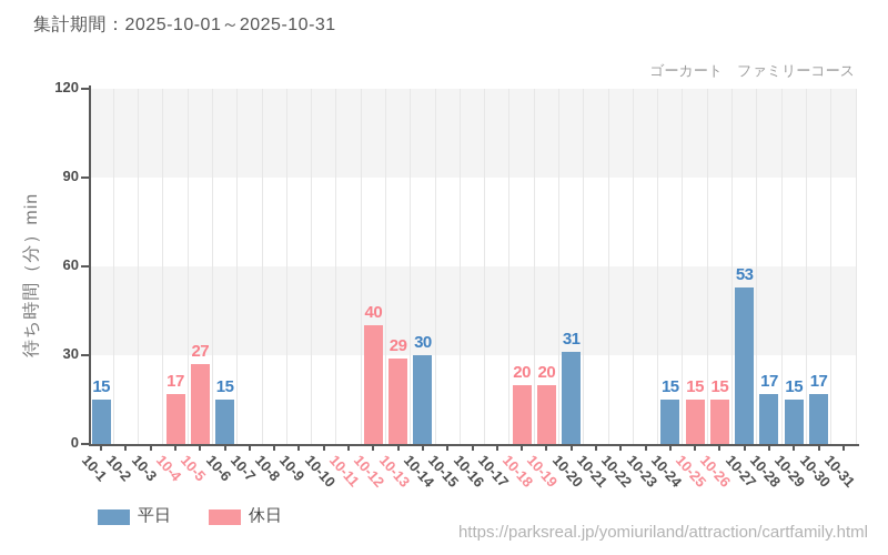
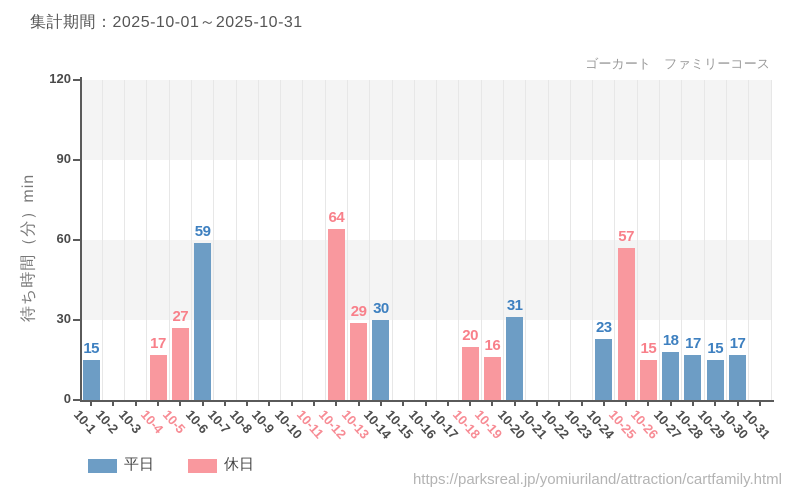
平日/10-6: 15 -> 59
休日/10-12: 40 -> 64
休日/10-19: 20 -> 16
平日/10-24: 15 -> 23
休日/10-25: 15 -> 57
平日/10-27: 53 -> 18
